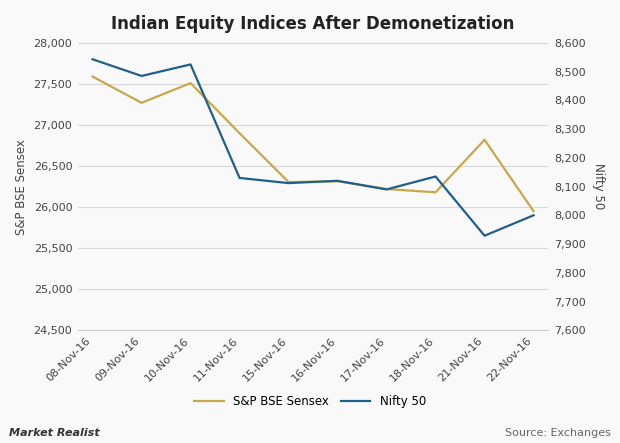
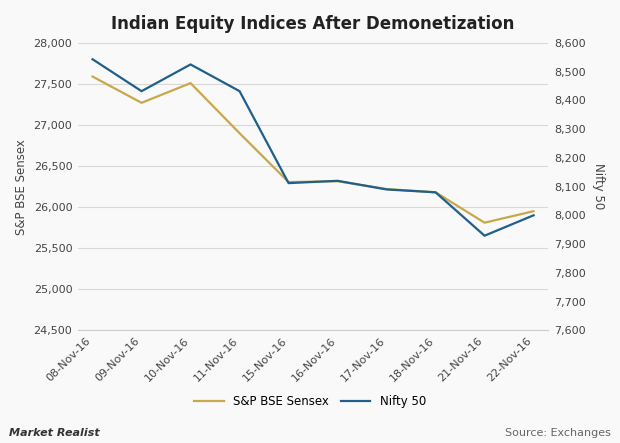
Nifty 50/09-Nov-16: 8,485 -> 8,432
Nifty 50/11-Nov-16: 8,130 -> 8,432
Nifty 50/18-Nov-16: 8,135 -> 8,080
S&P BSE Sensex/21-Nov-16: 26,820 -> 25,810
